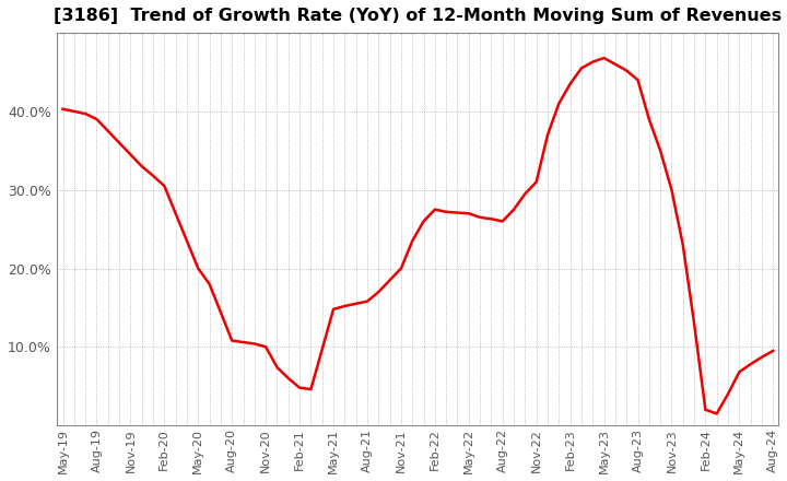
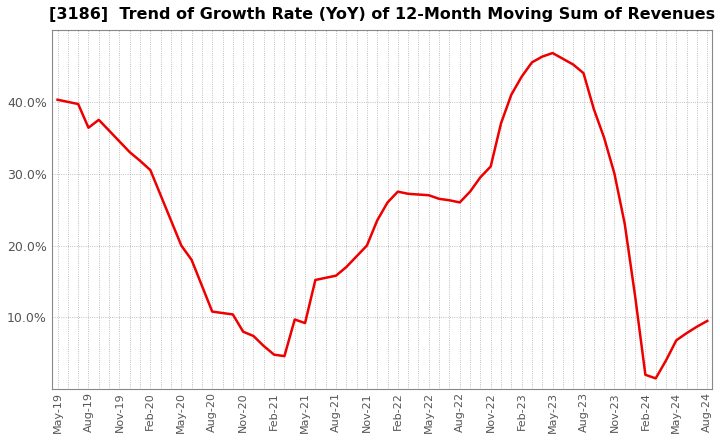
Aug-19: 39.0% -> 36.4%
Nov-20: 10.0% -> 8.0%
May-21: 14.8% -> 9.2%
